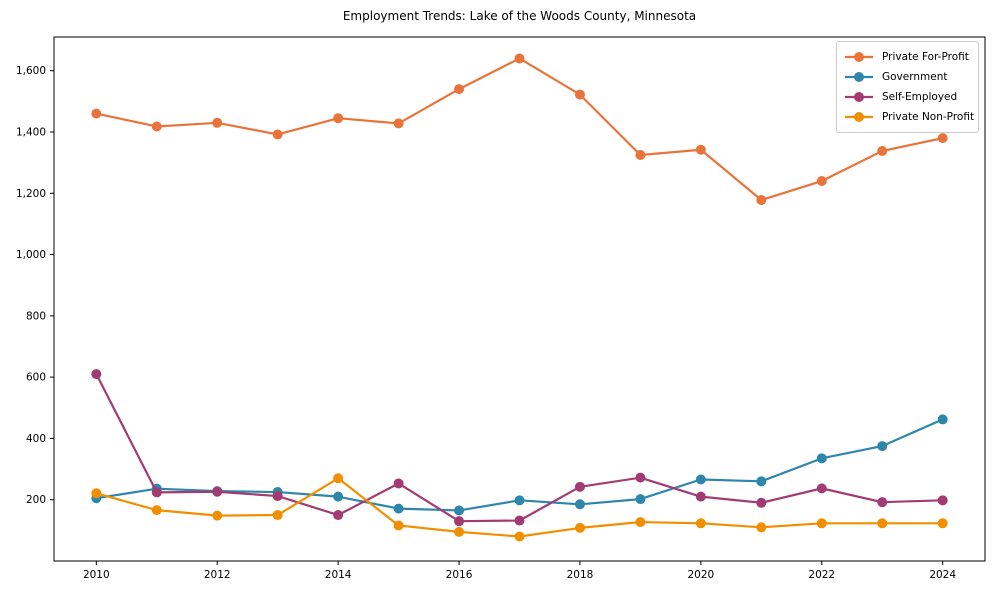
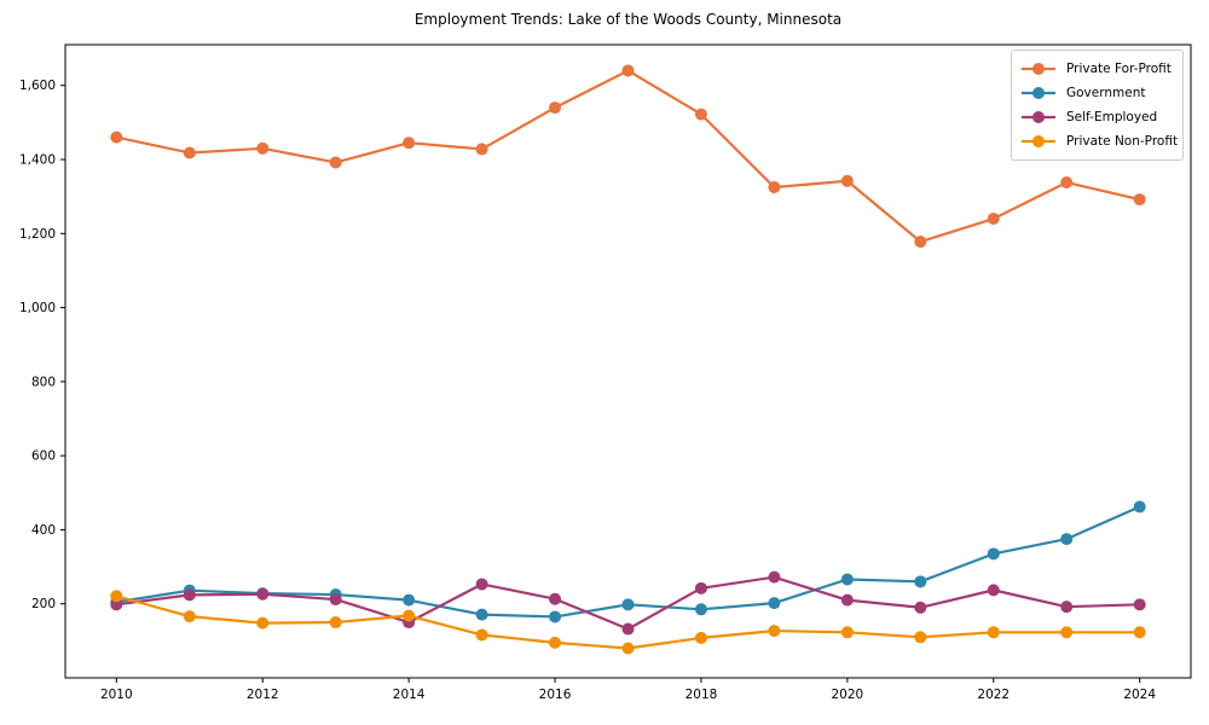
Self-Employed/2010: 610 -> 200
Private Non-Profit/2014: 270 -> 170
Self-Employed/2016: 130 -> 210
Private For-Profit/2024: 1380 -> 1290
